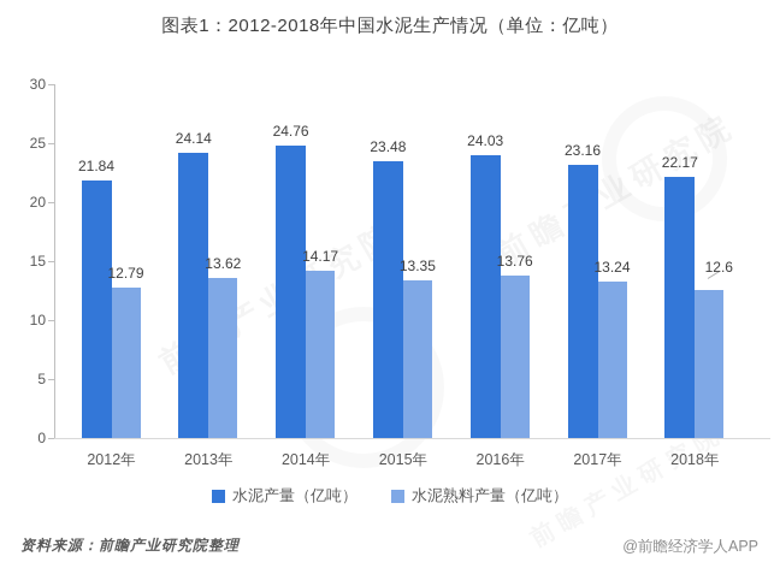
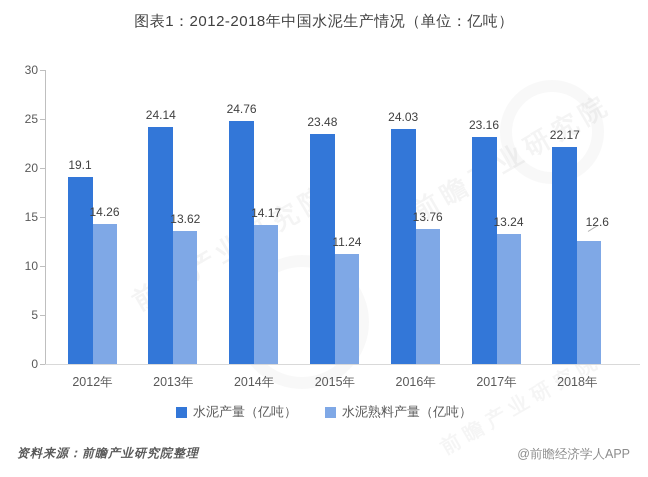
水泥产量（亿吨）/2012年: 21.84 -> 19.1
水泥熟料产量（亿吨）/2012年: 12.79 -> 14.26
水泥熟料产量（亿吨）/2015年: 13.35 -> 11.24
